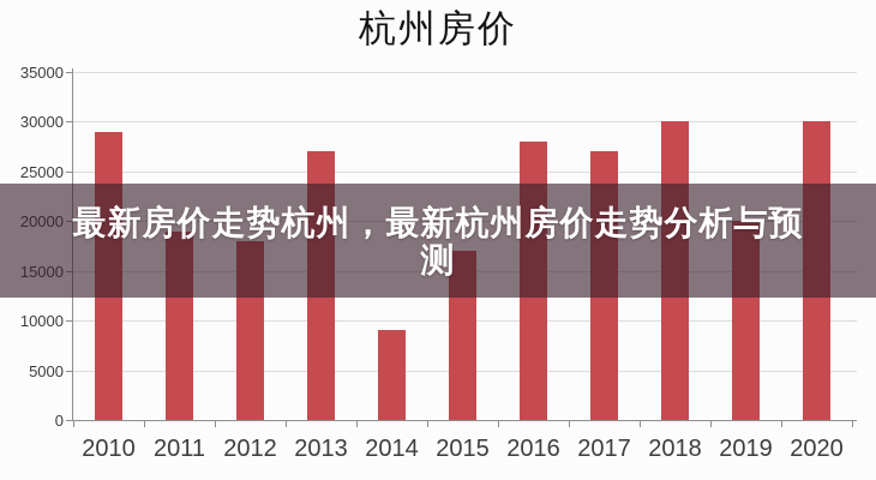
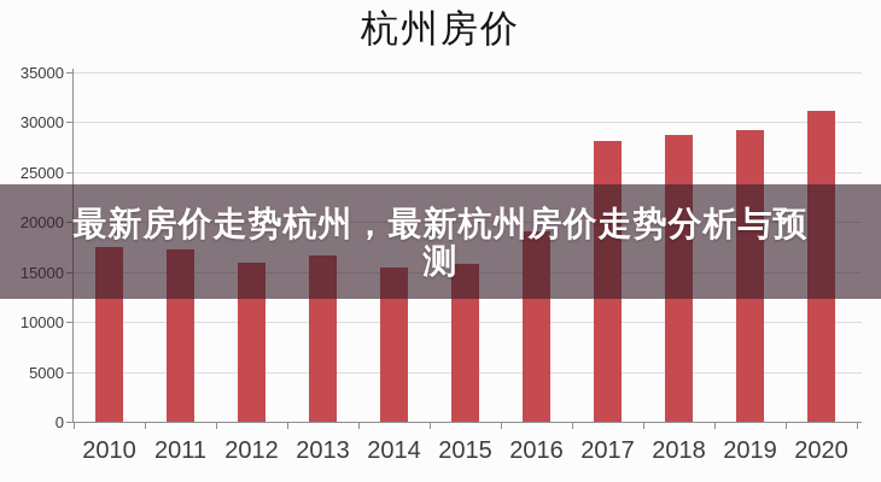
2010: 29000 -> 18000
2011: 19000 -> 17000
2012: 18000 -> 16000
2013: 27000 -> 17000
2014: 9000 -> 15000
2015: 17000 -> 16000
2016: 28000 -> 19000
2017: 27000 -> 28000
2018: 30000 -> 29000
2019: 20000 -> 29000
2020: 30000 -> 31000
